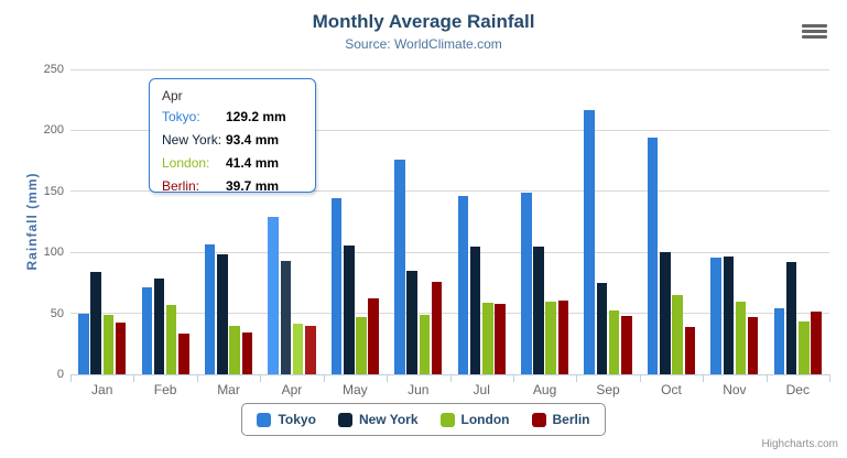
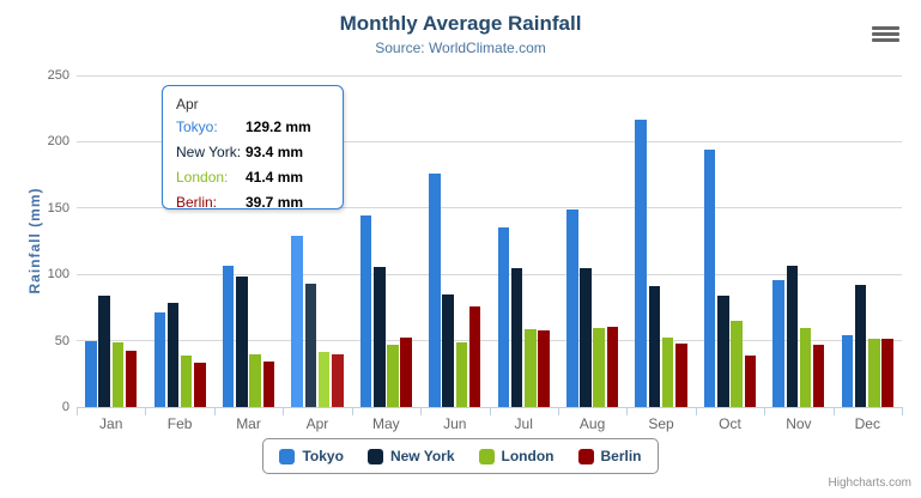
London/Feb: 57 -> 39
Berlin/May: 62 -> 53
Tokyo/Jul: 146 -> 136
New York/Sep: 75 -> 91
New York/Oct: 100 -> 84
New York/Nov: 97 -> 107
London/Dec: 43 -> 51
